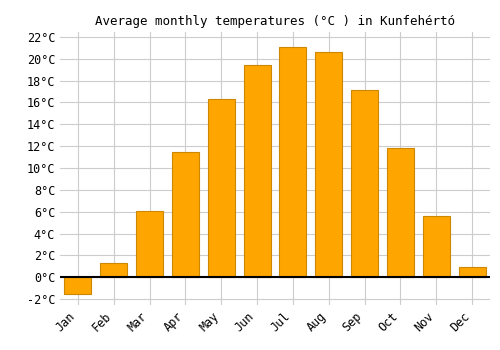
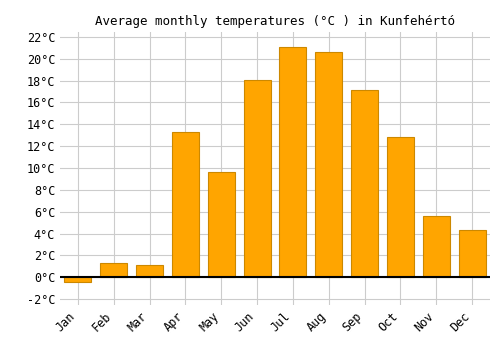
Jan: -1.5°C -> -0.4°C
Mar: 6.1°C -> 1.1°C
Apr: 11.5°C -> 13.3°C
May: 16.3°C -> 9.6°C
Jun: 19.4°C -> 18.1°C
Oct: 11.8°C -> 12.8°C
Dec: 0.9°C -> 4.3°C
